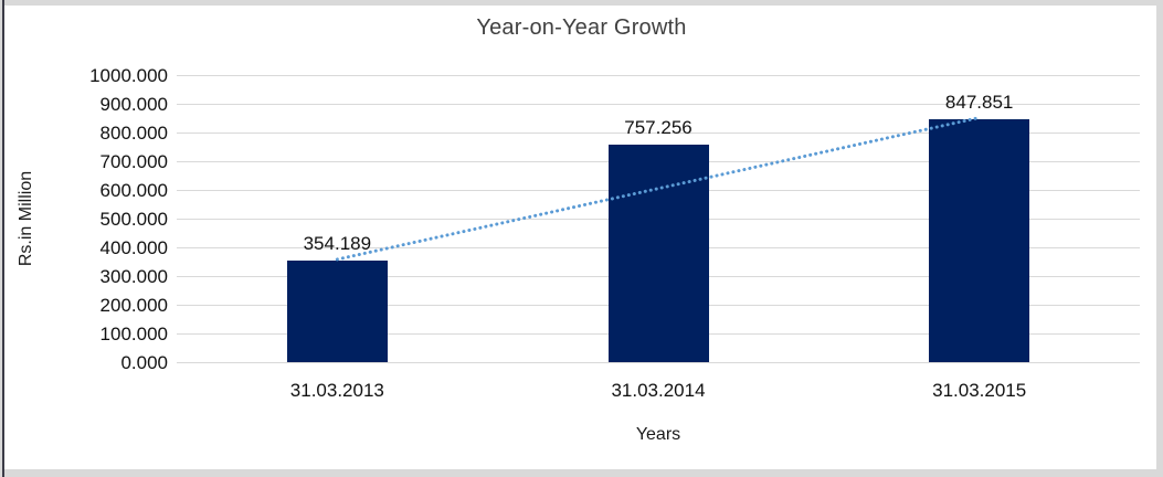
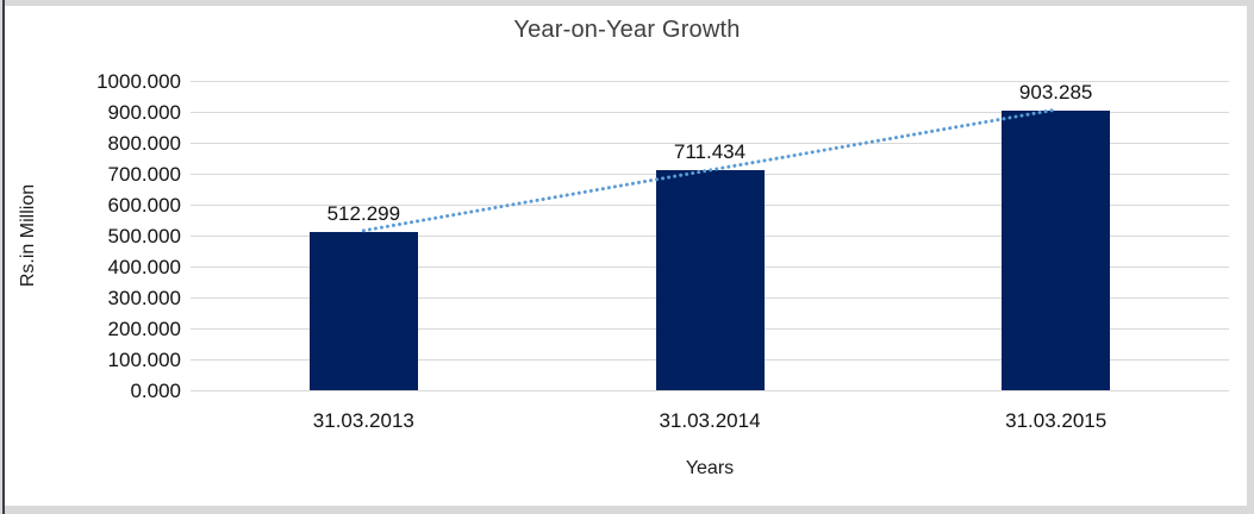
31.03.2013: 354.189 -> 512.299
31.03.2014: 757.256 -> 711.434
31.03.2015: 847.851 -> 903.285
